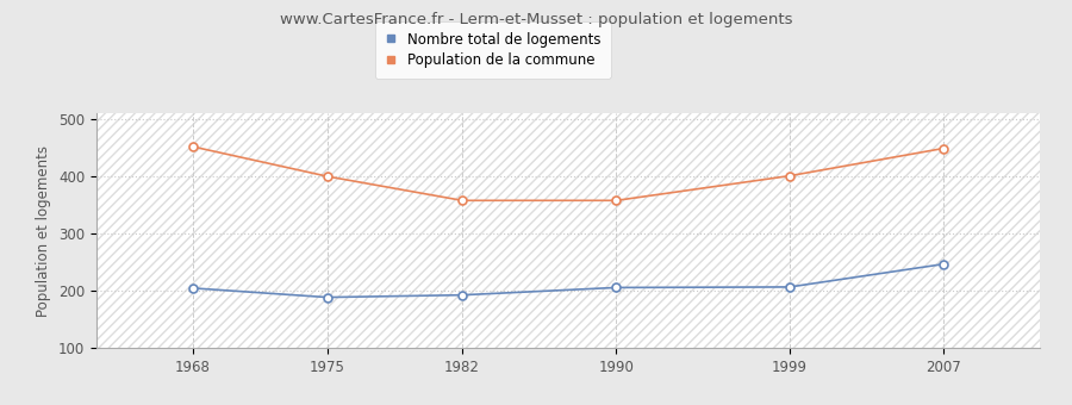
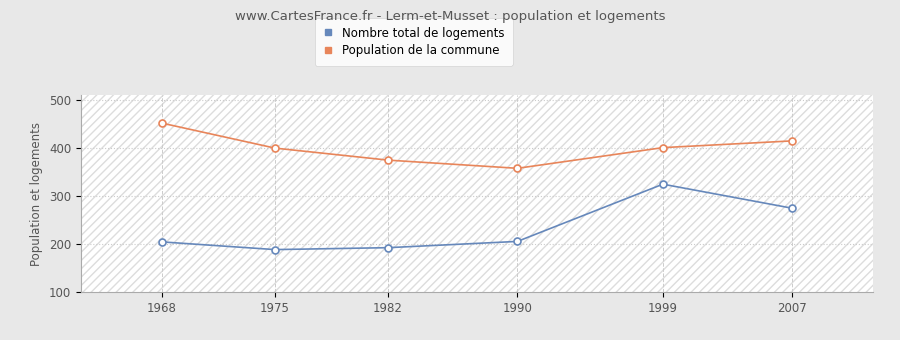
Population de la commune/1982: 358 -> 375
Nombre total de logements/1999: 207 -> 325
Nombre total de logements/2007: 247 -> 275
Population de la commune/2007: 449 -> 415
